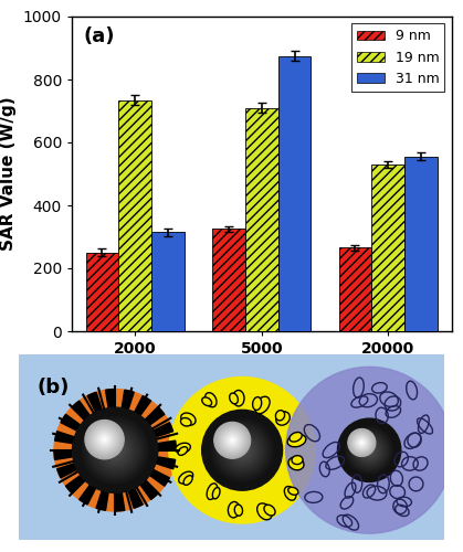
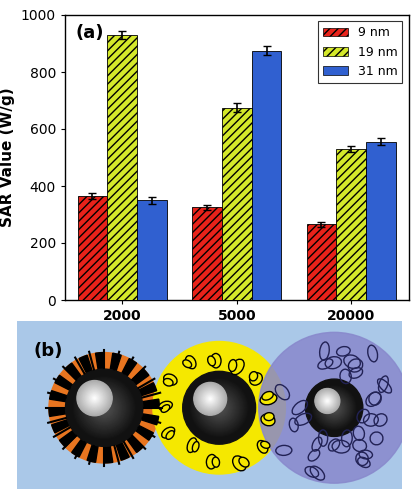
9 nm/2000: 250 -> 365
19 nm/2000: 735 -> 930
31 nm/2000: 315 -> 350
19 nm/5000: 710 -> 675
